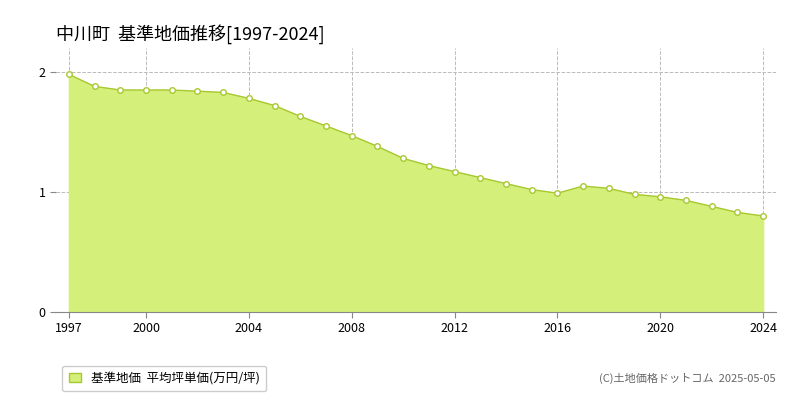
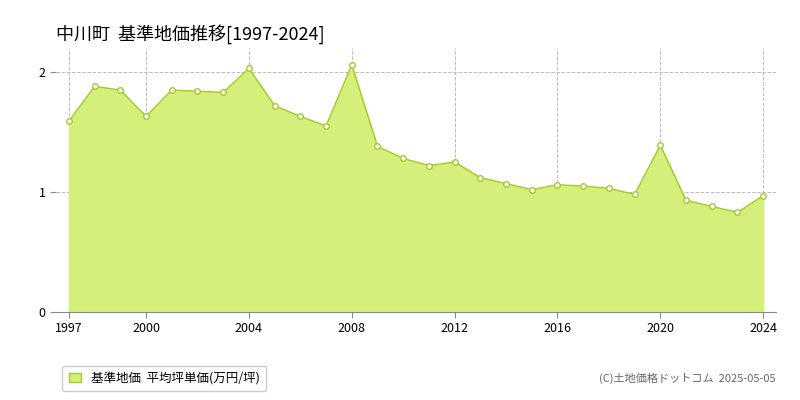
1997: 1.98 -> 1.59
2000: 1.85 -> 1.63
2004: 1.78 -> 2.03
2008: 1.47 -> 2.06
2012: 1.17 -> 1.25
2016: 0.99 -> 1.06
2020: 0.96 -> 1.39
2024: 0.80 -> 0.97
